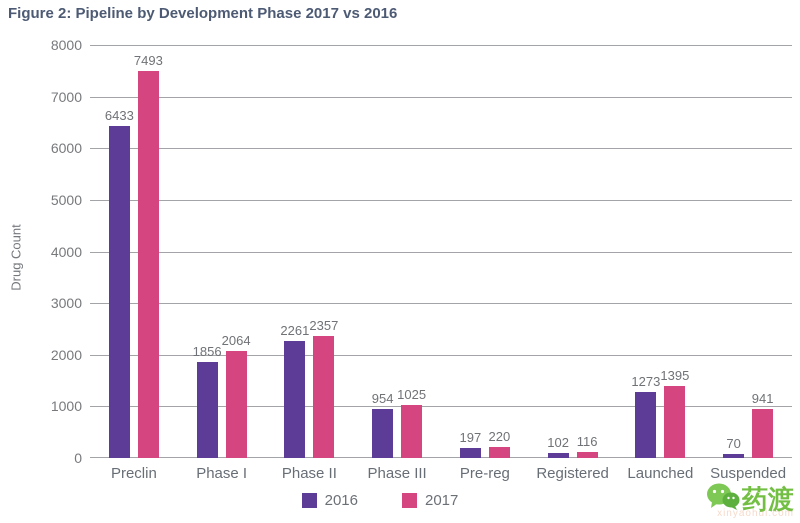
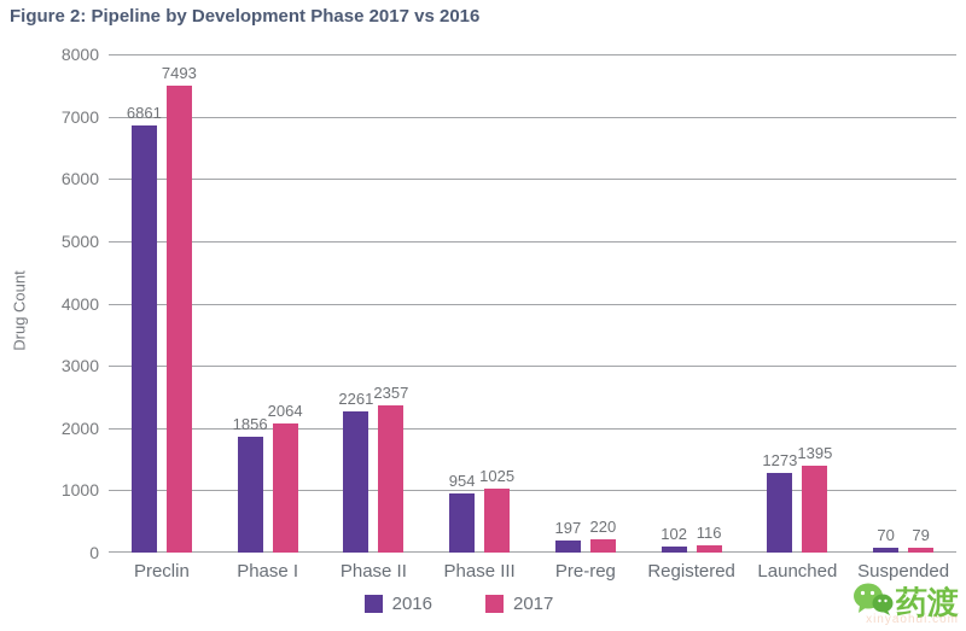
2016/Preclin: 6433 -> 6861
2017/Suspended: 941 -> 79
